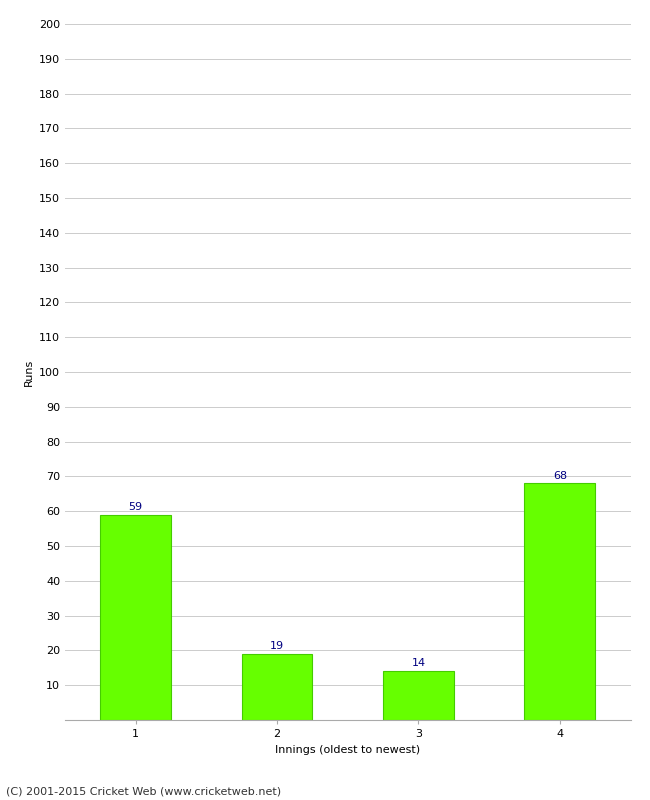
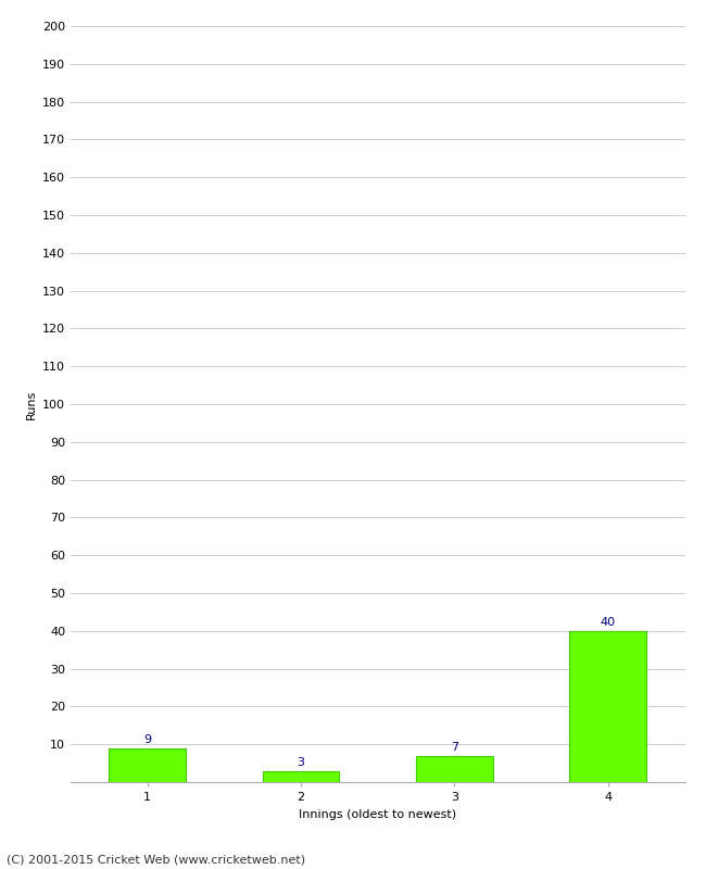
1: 59 -> 9
2: 19 -> 3
3: 14 -> 7
4: 68 -> 40
